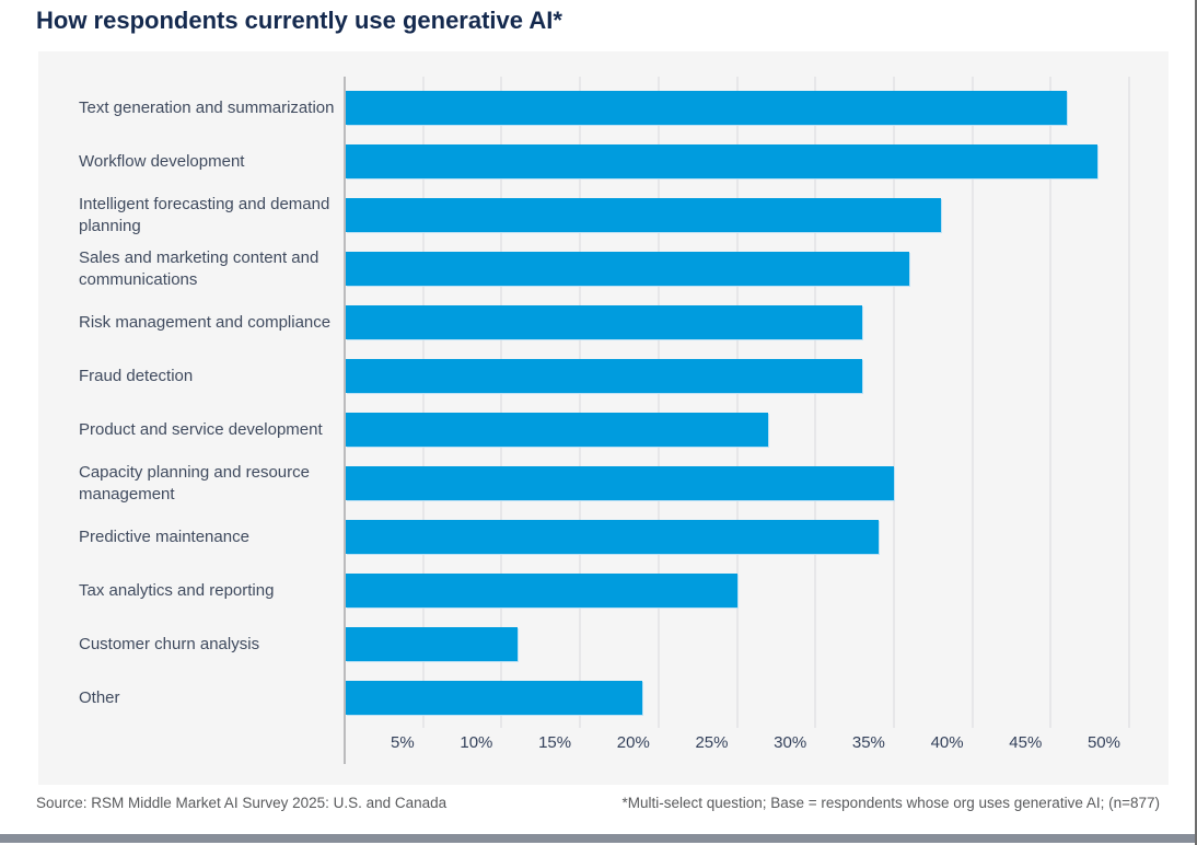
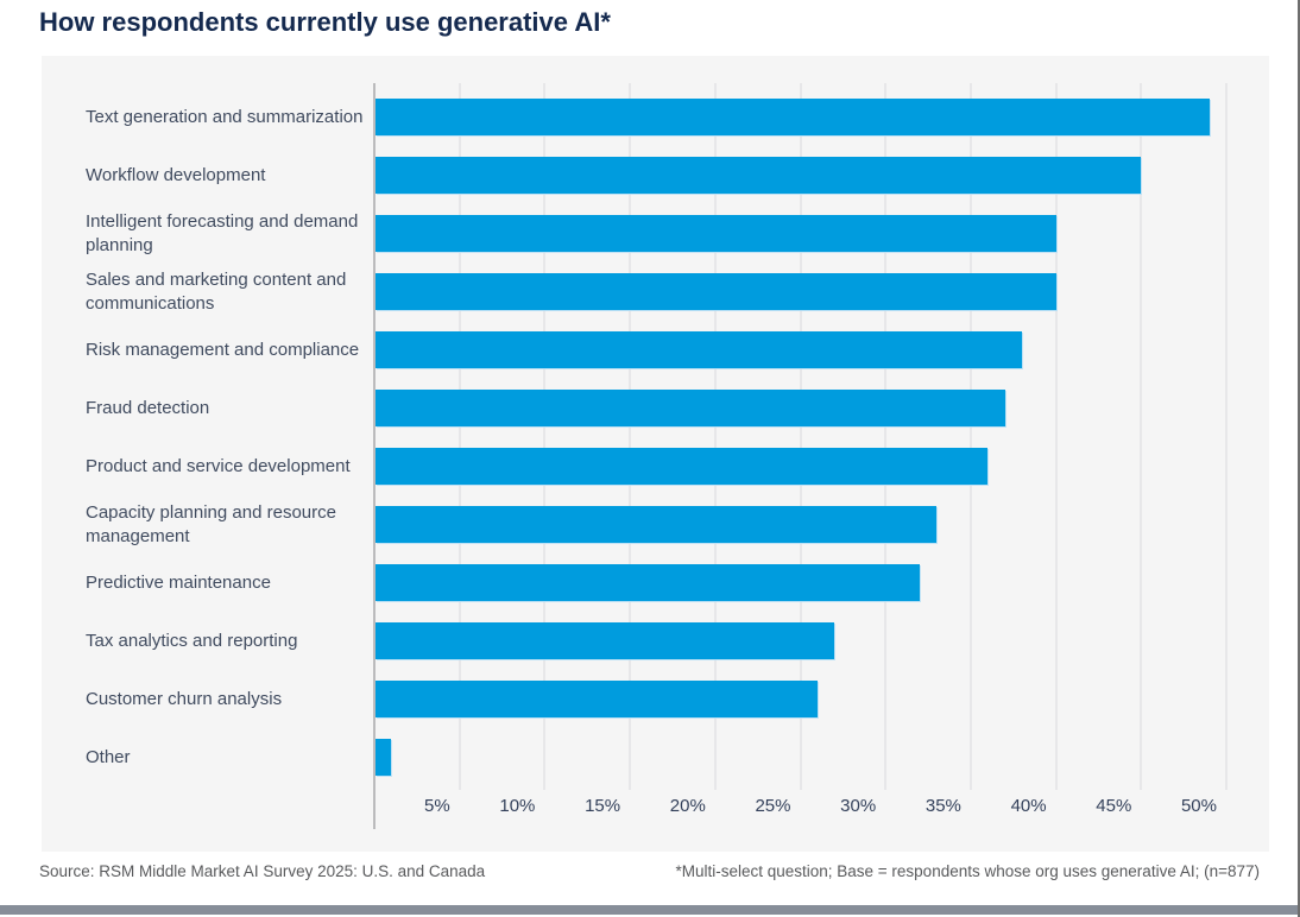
Text generation and summarization: 46% -> 49%
Workflow development: 48% -> 45%
Intelligent forecasting and demand planning: 38% -> 40%
Sales and marketing content and communications: 36% -> 40%
Risk management and compliance: 33% -> 38%
Fraud detection: 33% -> 37%
Product and service development: 27% -> 36%
Capacity planning and resource management: 35% -> 33%
Predictive maintenance: 34% -> 32%
Tax analytics and reporting: 25% -> 27%
Customer churn analysis: 11% -> 26%
Other: 19% -> 1%
